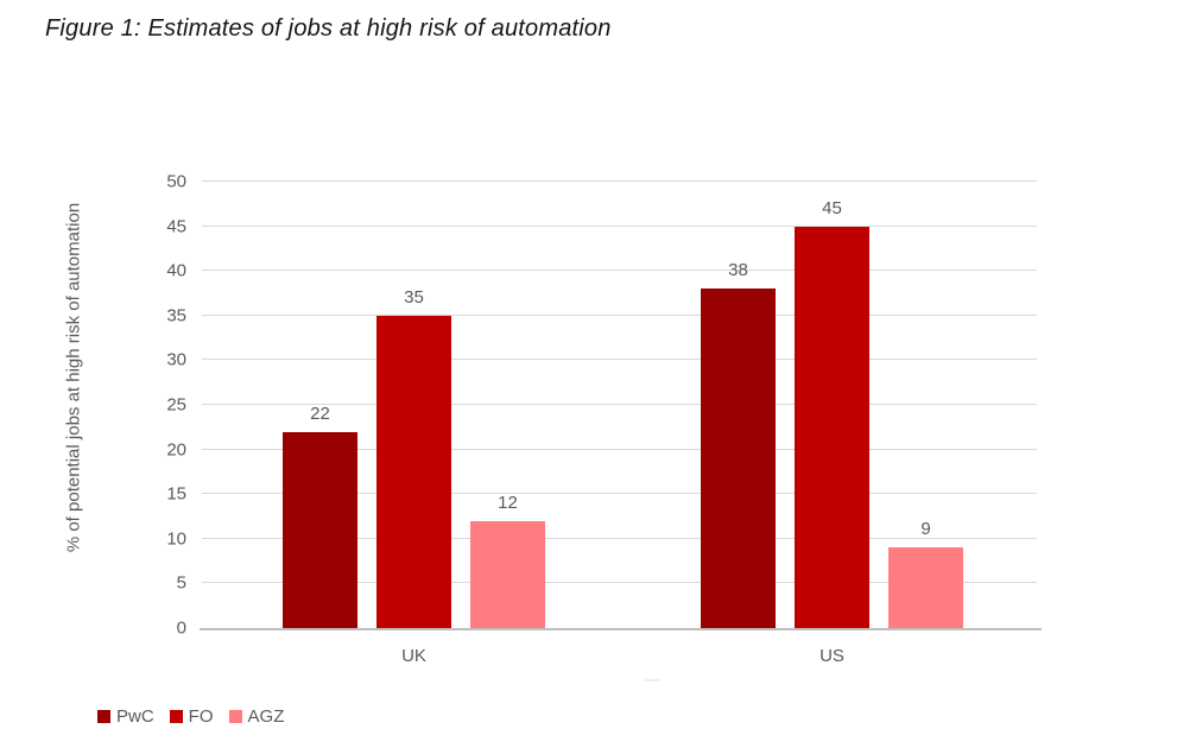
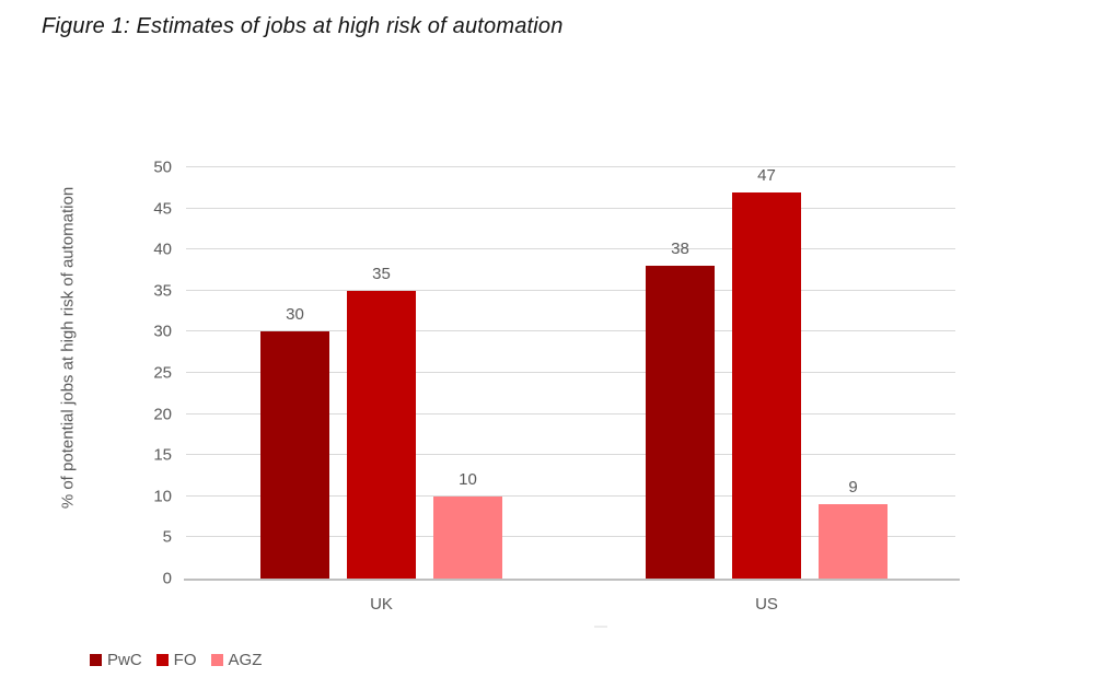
PwC/UK: 22 -> 30
AGZ/UK: 12 -> 10
FO/US: 45 -> 47
